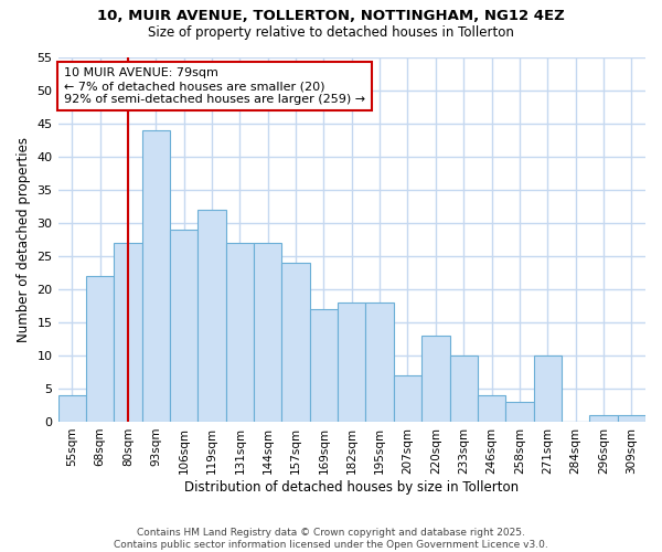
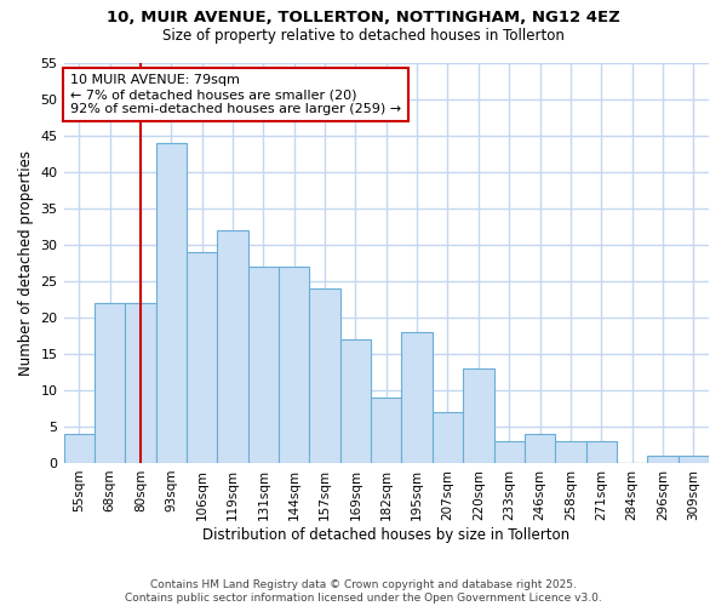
80sqm: 27 -> 22
182sqm: 18 -> 9
233sqm: 10 -> 3
271sqm: 10 -> 3
